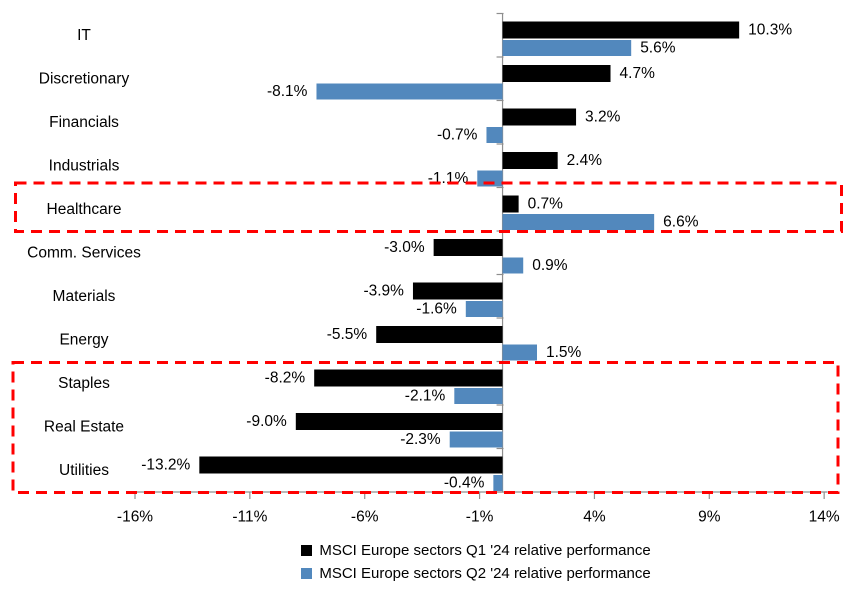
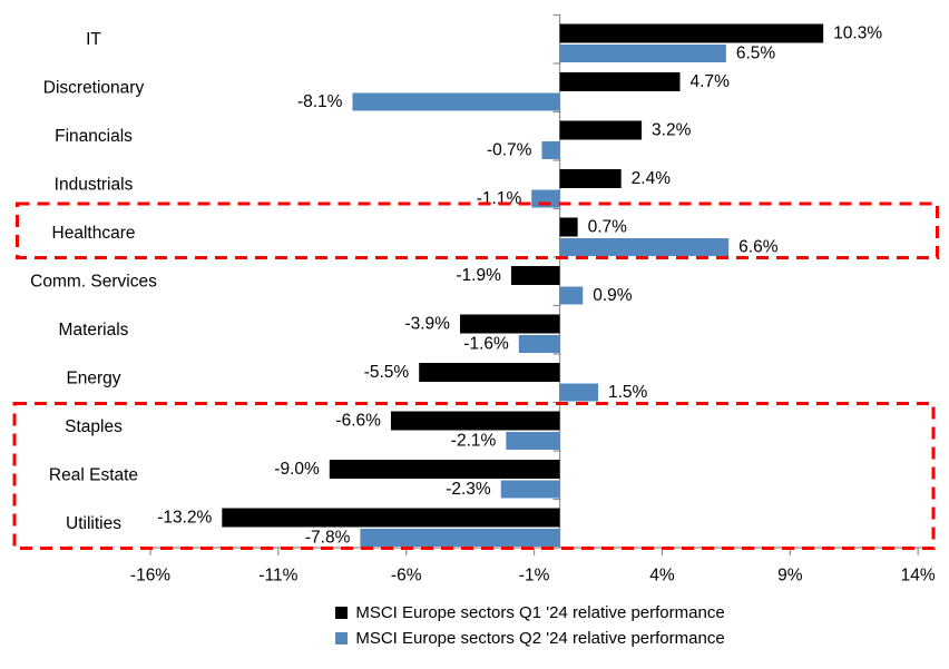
MSCI Europe sectors Q2 '24 relative performance/IT: 5.6% -> 6.5%
MSCI Europe sectors Q1 '24 relative performance/Comm. Services: -3.0% -> -1.9%
MSCI Europe sectors Q1 '24 relative performance/Staples: -8.2% -> -6.6%
MSCI Europe sectors Q2 '24 relative performance/Utilities: -0.4% -> -7.8%
